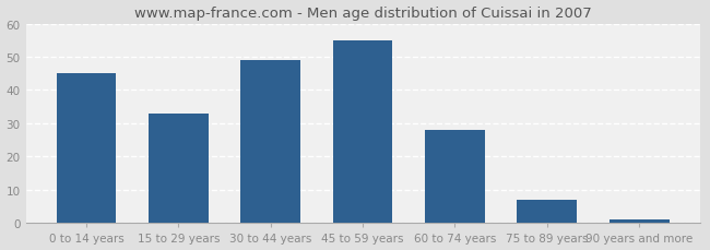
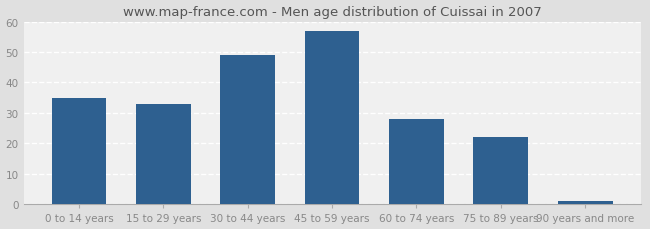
0 to 14 years: 45 -> 35
45 to 59 years: 55 -> 57
75 to 89 years: 7 -> 22
